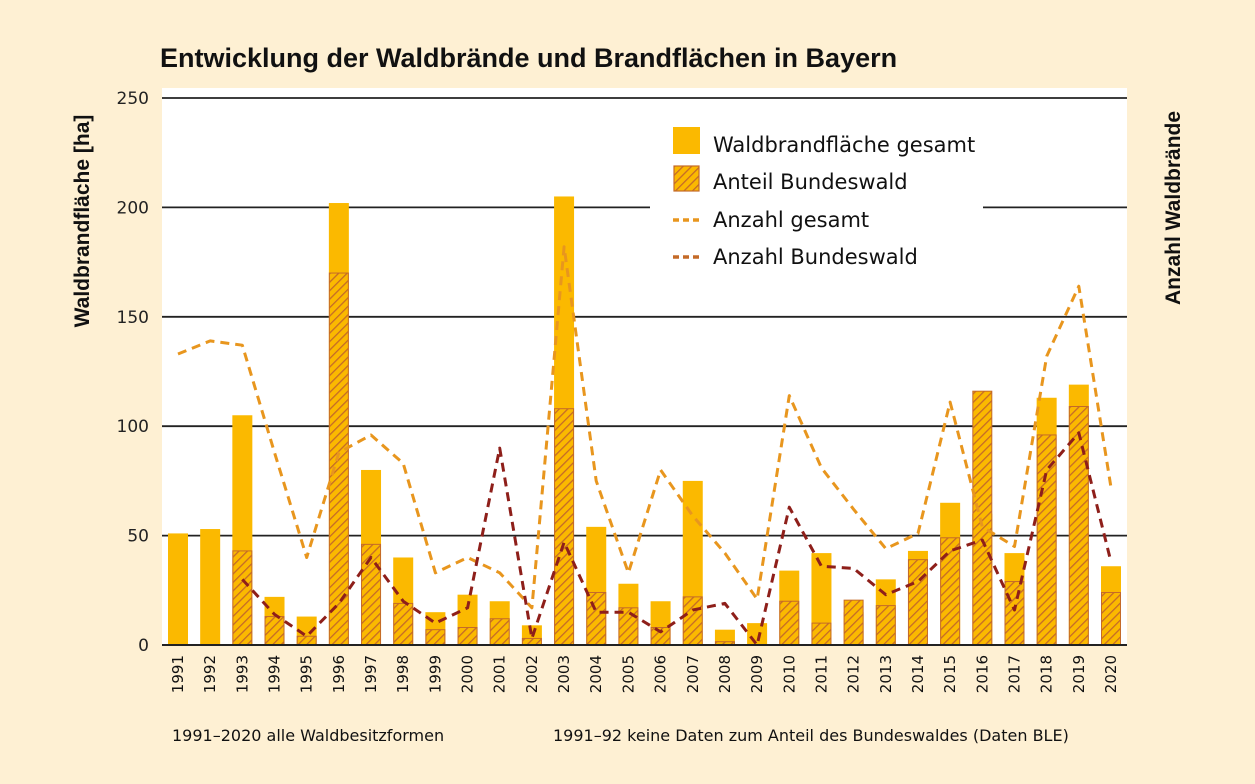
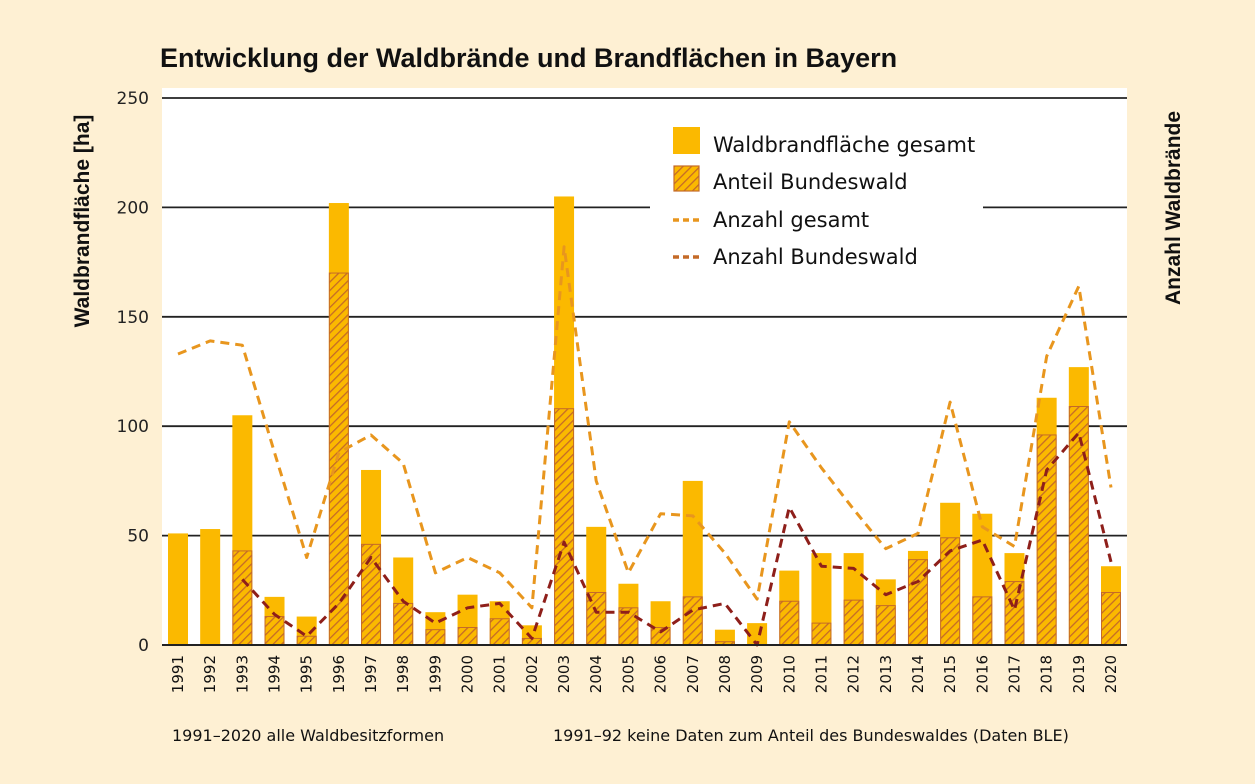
Anzahl Bundeswald/2001: 90 -> 19
Anzahl gesamt/2006: 80 -> 60
Anzahl gesamt/2010: 114 -> 102
Waldbrandfläche gesamt/2012: 15 -> 42
Anteil Bundeswald/2016: 116 -> 22
Waldbrandfläche gesamt/2019: 119 -> 127
